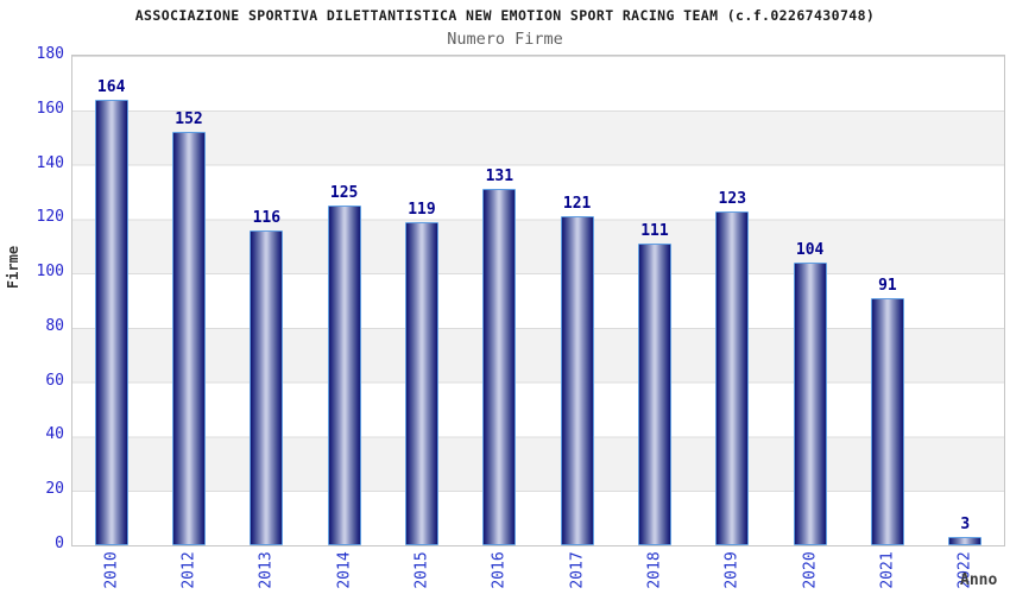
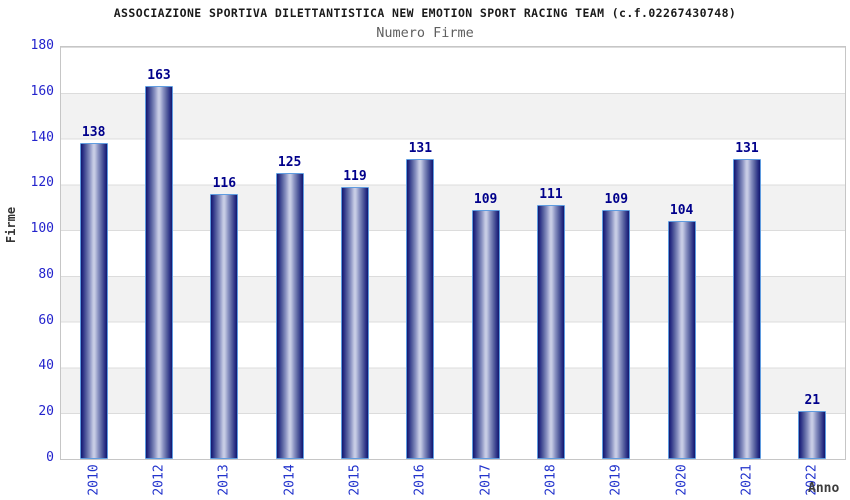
2010: 164 -> 138
2012: 152 -> 163
2017: 121 -> 109
2019: 123 -> 109
2021: 91 -> 131
2022: 3 -> 21
